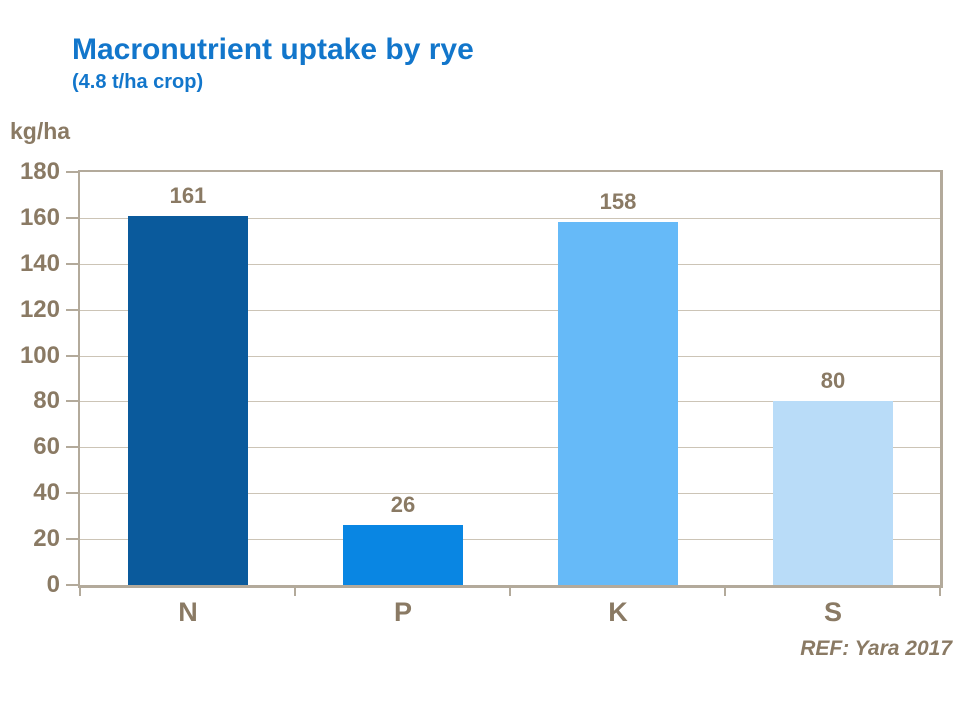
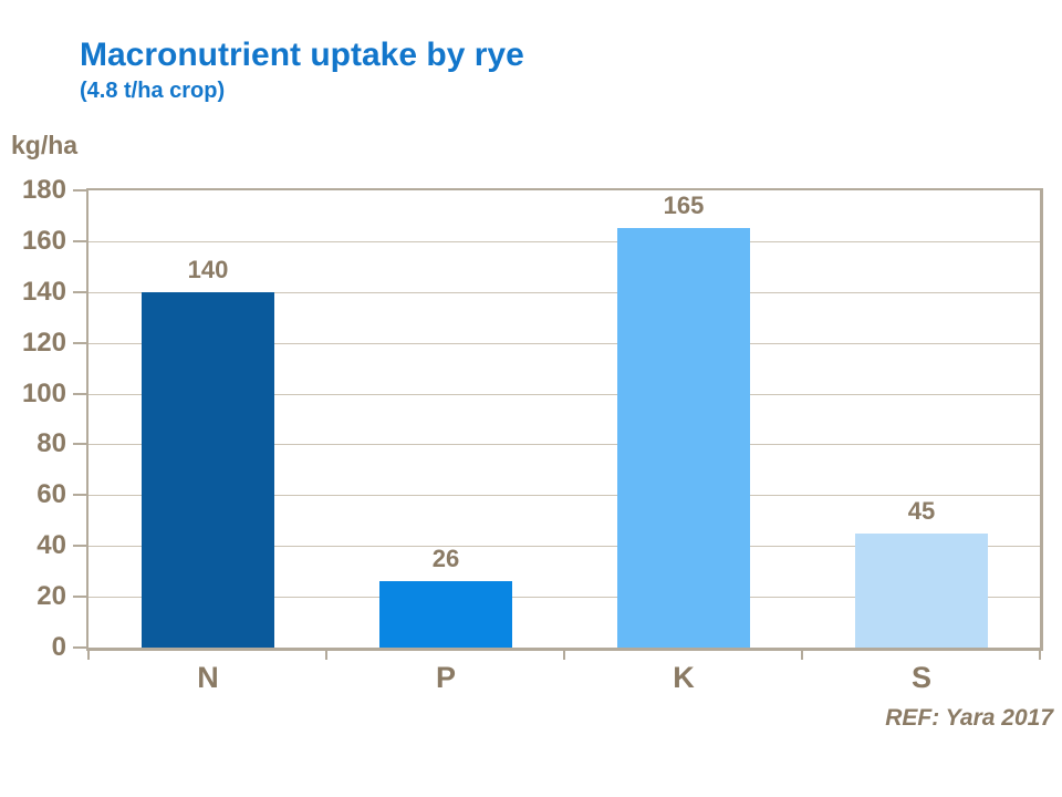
N: 161 -> 140
K: 158 -> 165
S: 80 -> 45
